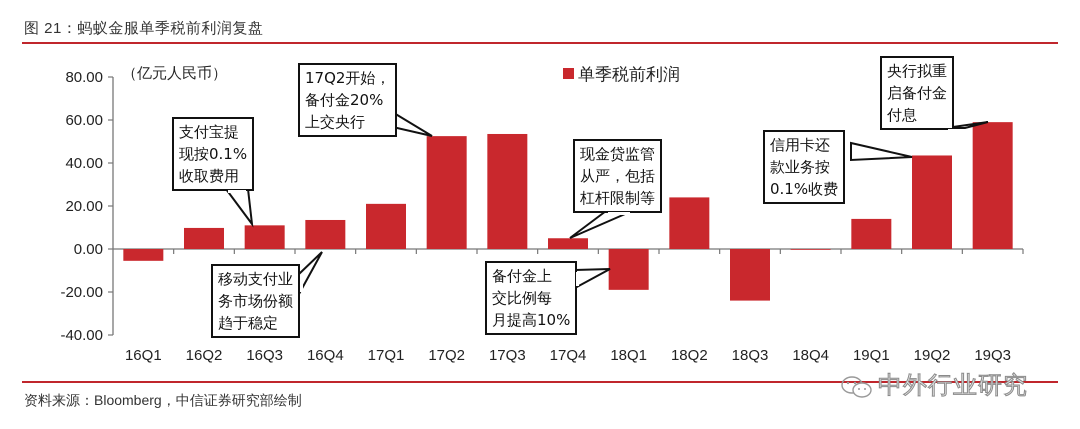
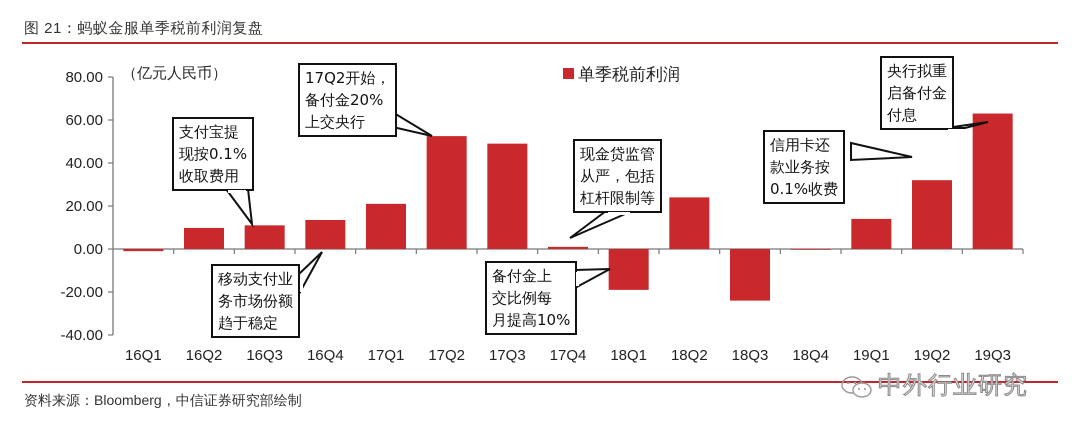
16Q1: -6 -> -1
17Q3: 54 -> 49
17Q4: 5 -> 1
19Q2: 44 -> 32
19Q3: 59 -> 63
